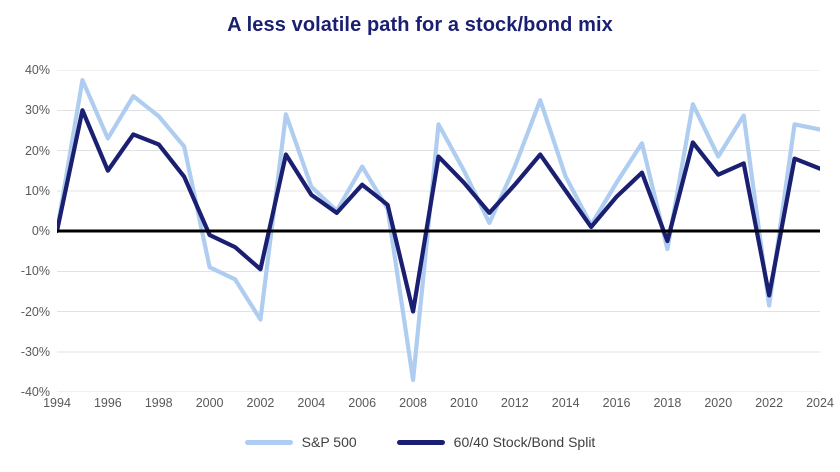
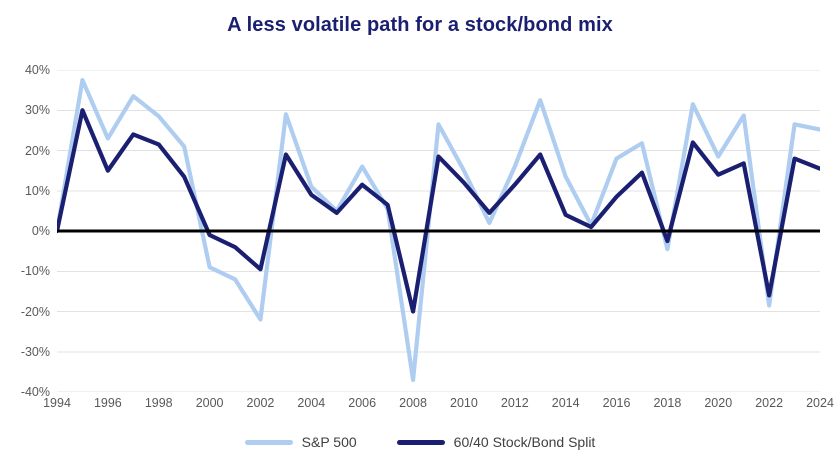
60/40 Stock/Bond Split/2014: 10% -> 4%
S&P 500/2016: 12% -> 18%
